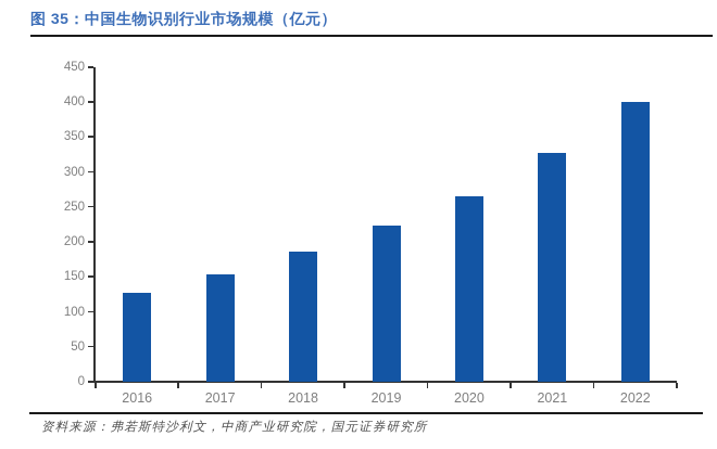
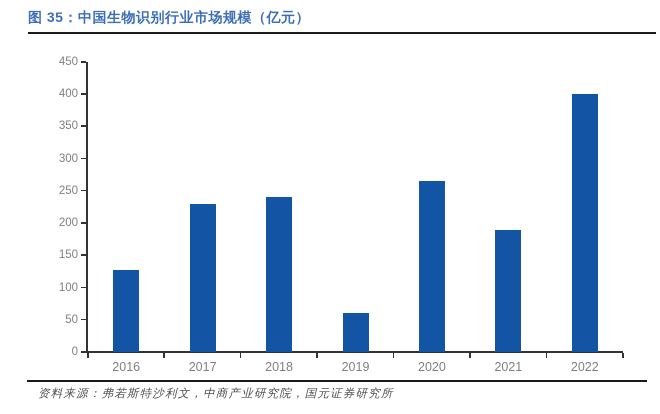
2017: 150 -> 230
2018: 190 -> 240
2019: 220 -> 60
2021: 330 -> 190
